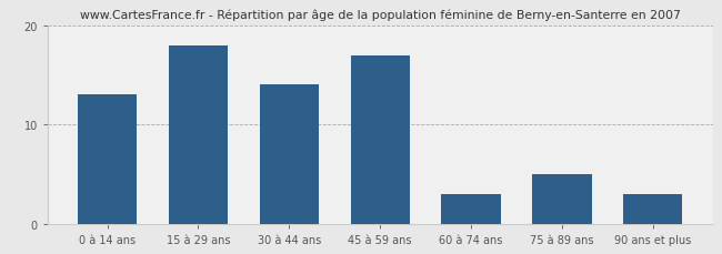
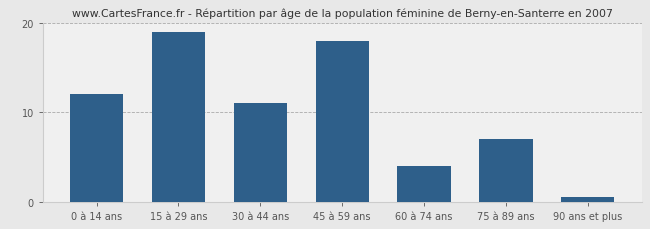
0 à 14 ans: 13.0 -> 12.0
15 à 29 ans: 18.0 -> 19.0
30 à 44 ans: 14.0 -> 11.0
45 à 59 ans: 17.0 -> 18.0
60 à 74 ans: 3.0 -> 4.0
75 à 89 ans: 5.0 -> 7.0
90 ans et plus: 3.0 -> 0.5
